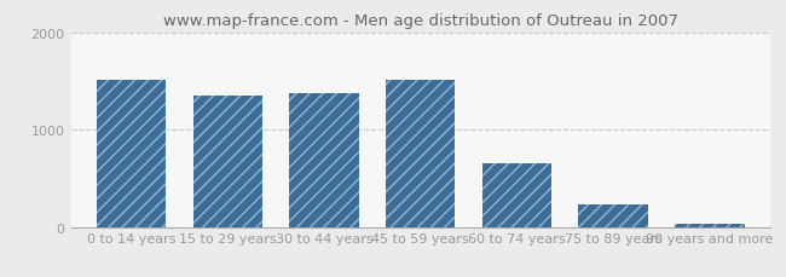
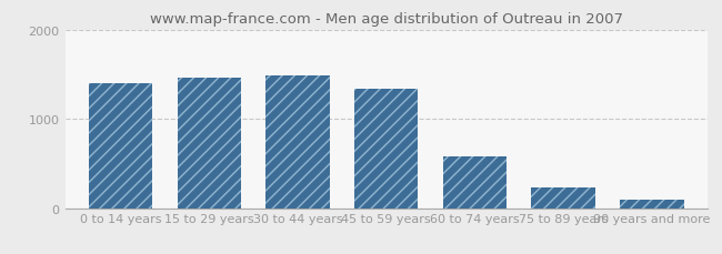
0 to 14 years: 1510 -> 1400
15 to 29 years: 1360 -> 1460
30 to 44 years: 1380 -> 1480
45 to 59 years: 1510 -> 1340
60 to 74 years: 660 -> 580
90 years and more: 30 -> 100
